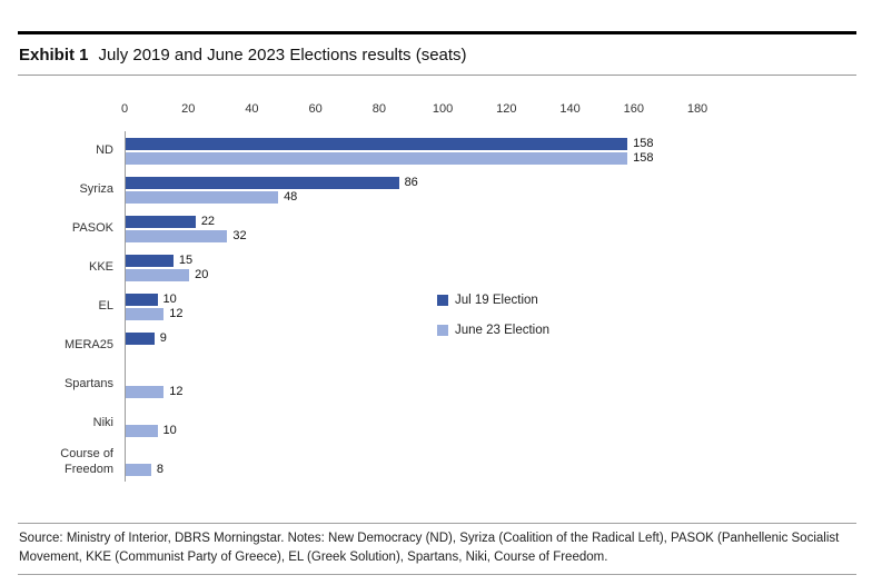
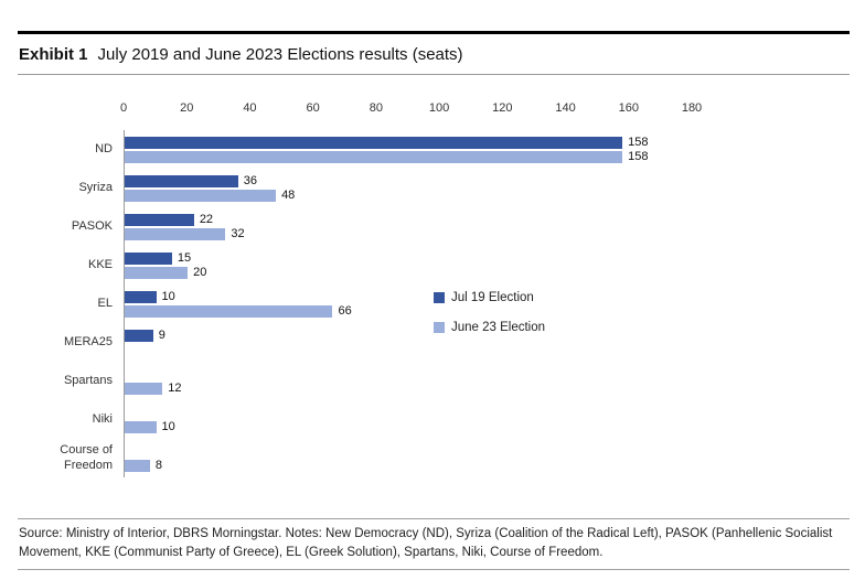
Jul 19 Election/Syriza: 86 -> 36
June 23 Election/EL: 12 -> 66
